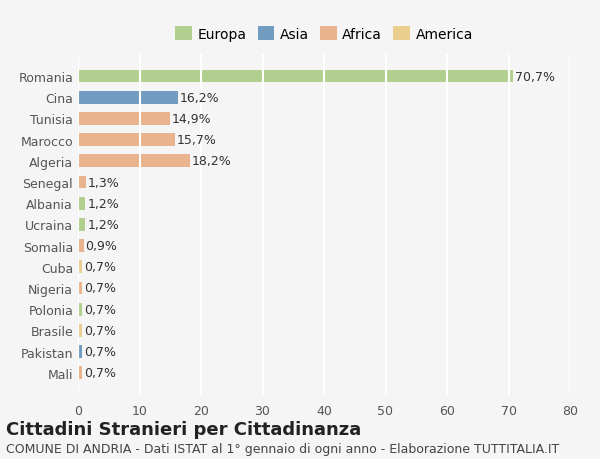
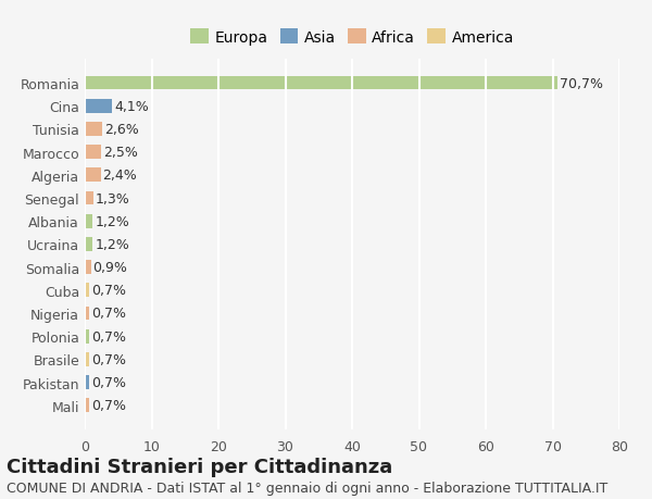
Cina: 16,2% -> 4,1%
Tunisia: 14,9% -> 2,6%
Marocco: 15,7% -> 2,5%
Algeria: 18,2% -> 2,4%
